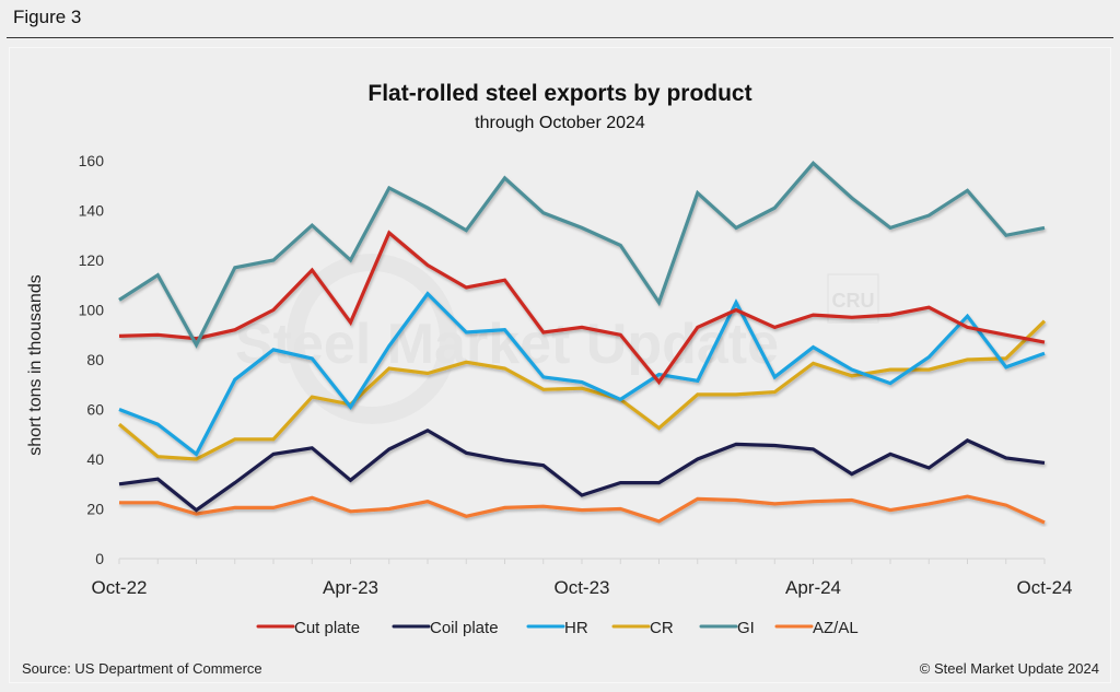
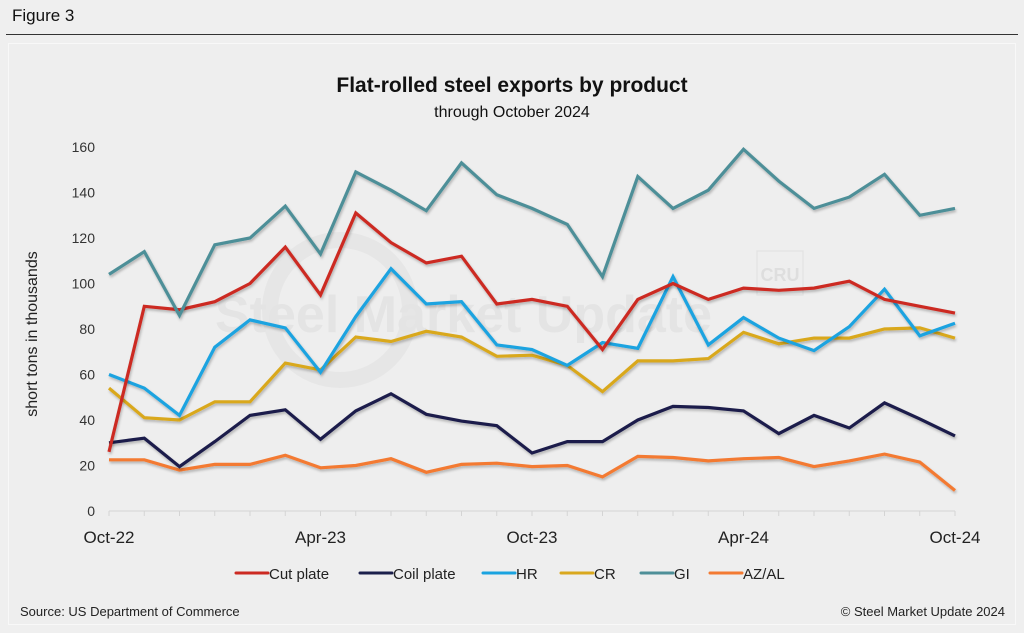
Cut plate/Oct-22: 90 -> 26
GI/Apr-23: 120 -> 113
Coil plate/Oct-24: 38 -> 33
CR/Oct-24: 96 -> 76
AZ/AL/Oct-24: 14 -> 9
